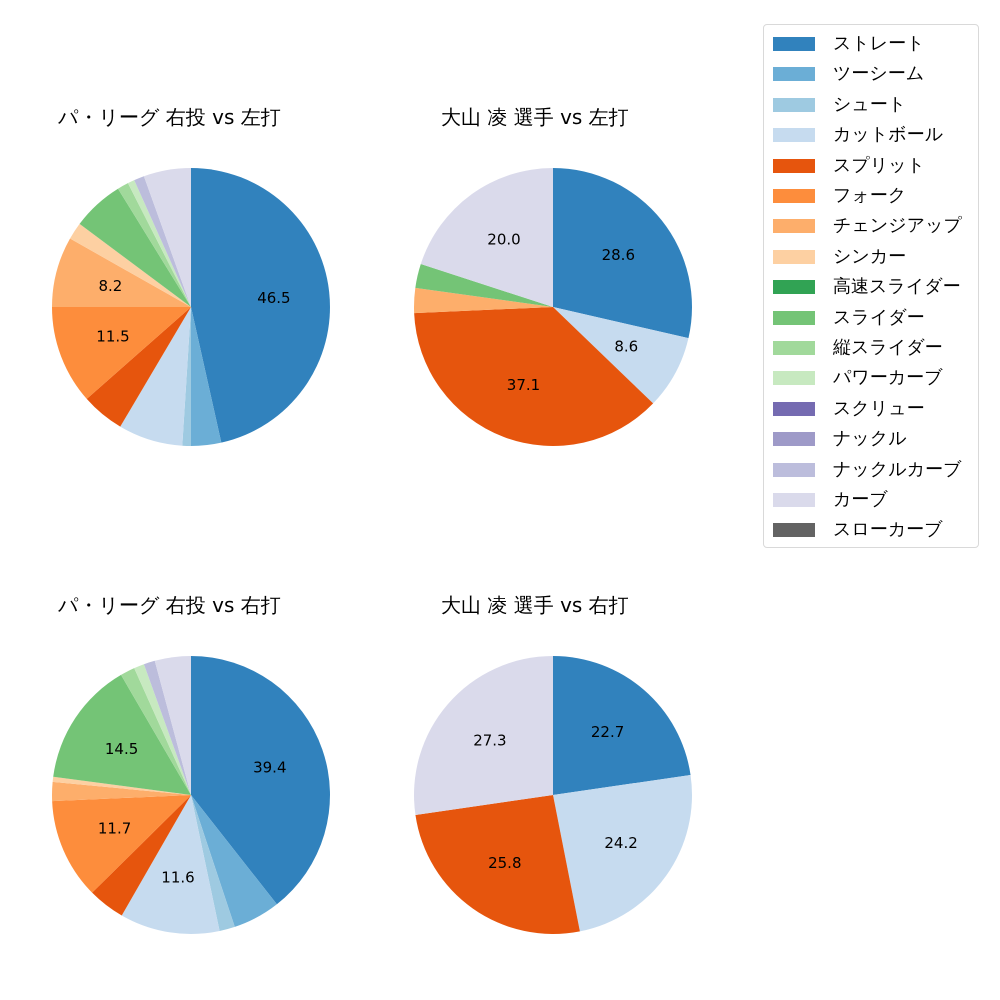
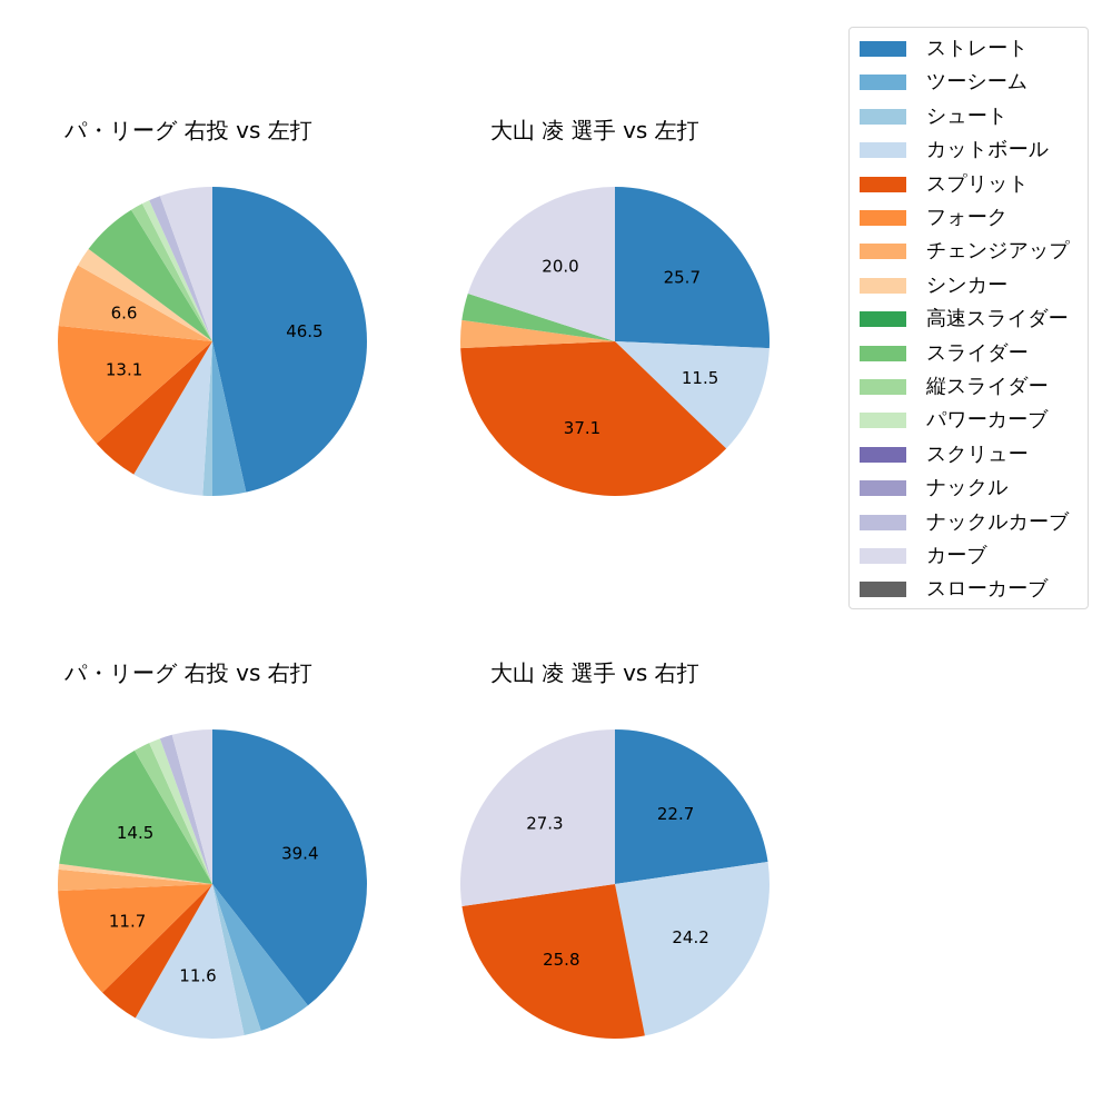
パ・リーグ 右投 vs 左打/フォーク: 11.5 -> 13.1
パ・リーグ 右投 vs 左打/チェンジアップ: 8.2 -> 6.6
大山 凌 選手 vs 左打/ストレート: 28.6 -> 25.7
大山 凌 選手 vs 左打/カットボール: 8.6 -> 11.5
